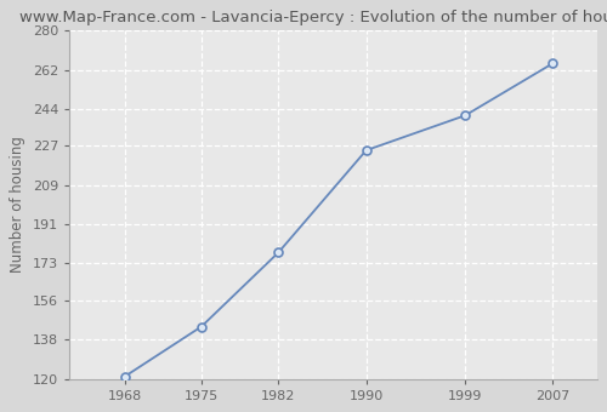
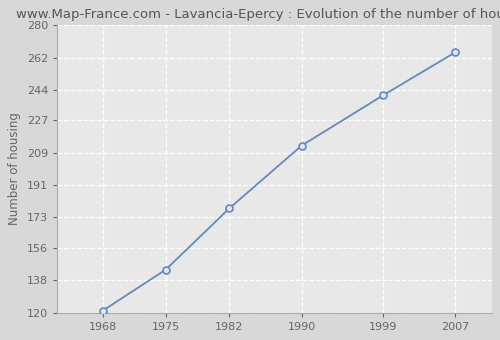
1990: 225 -> 213
